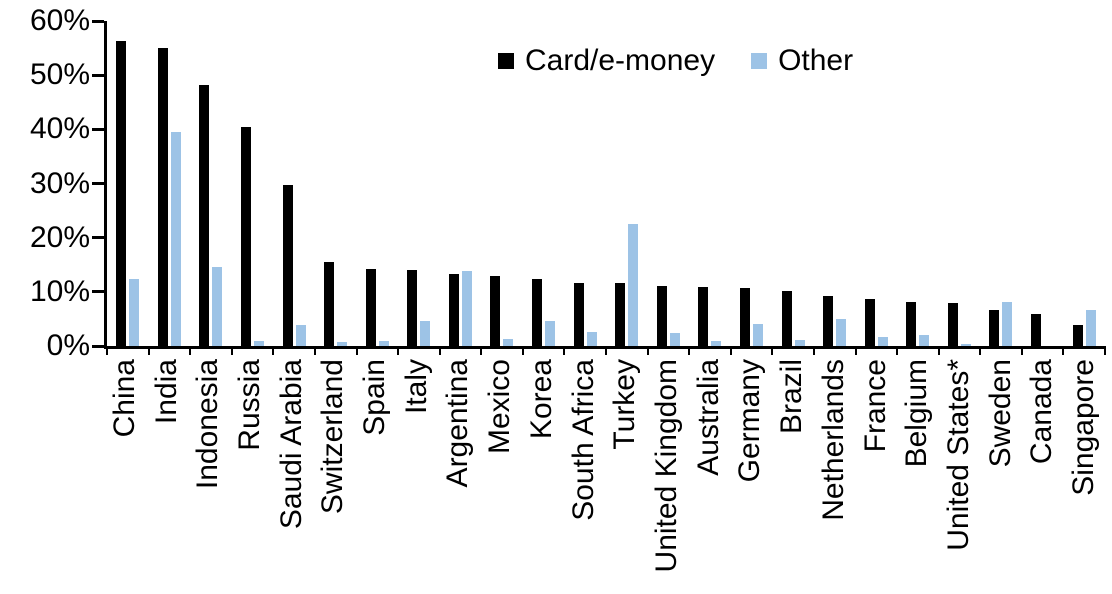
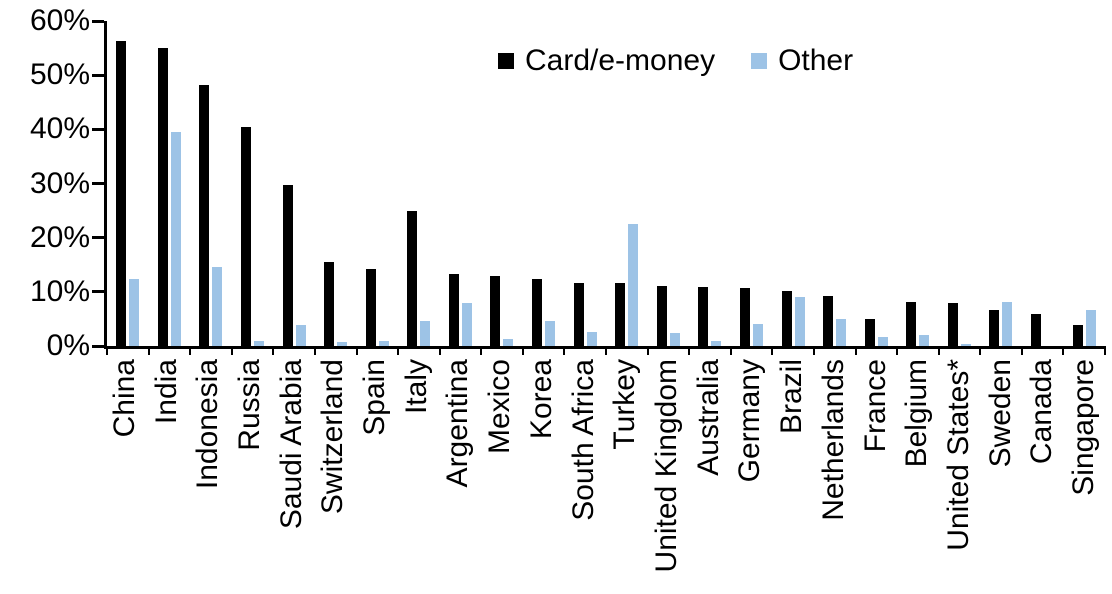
Card/e-money/Italy: 14% -> 25%
Other/Argentina: 14% -> 8%
Other/Brazil: 1% -> 9%
Card/e-money/France: 9% -> 5%
